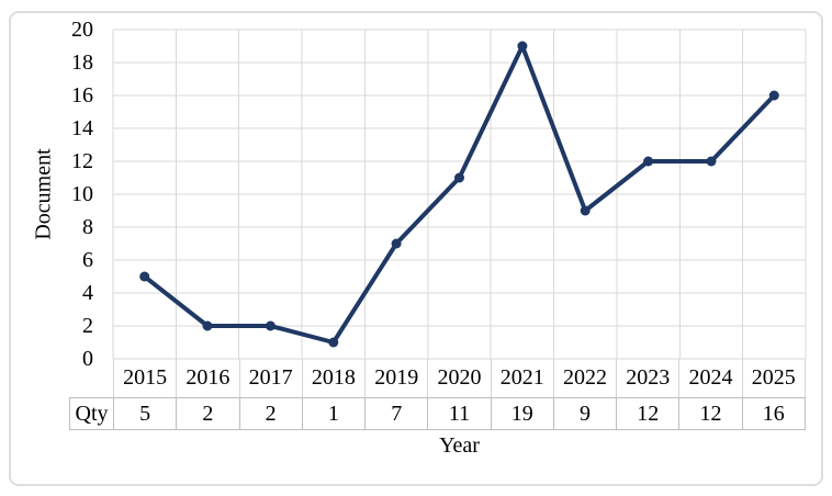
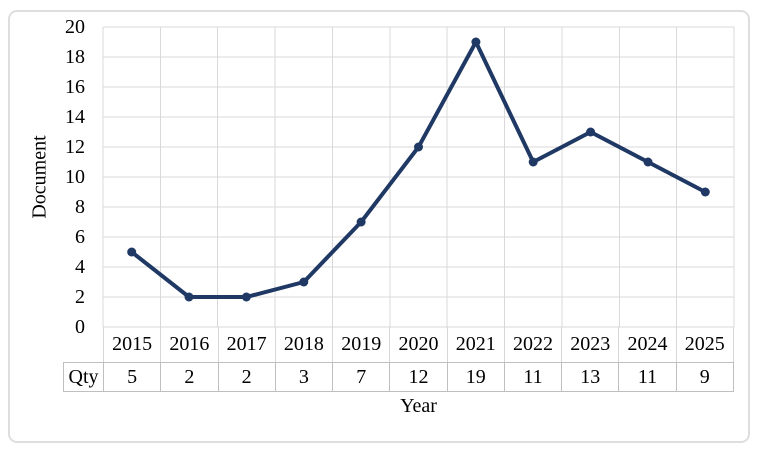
2018: 1 -> 3
2020: 11 -> 12
2022: 9 -> 11
2023: 12 -> 13
2024: 12 -> 11
2025: 16 -> 9
